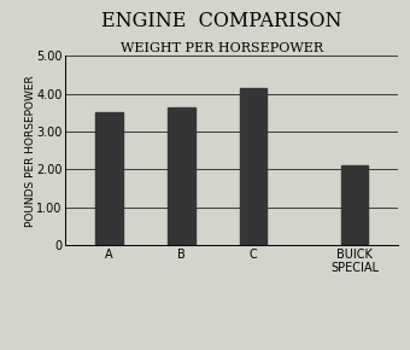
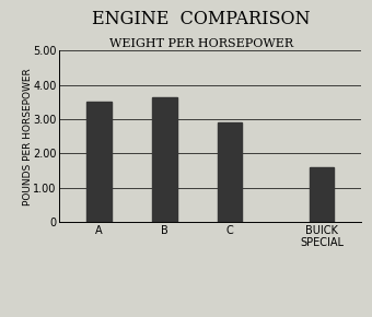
C: 4.15 -> 2.90
BUICK SPECIAL: 2.10 -> 1.60
